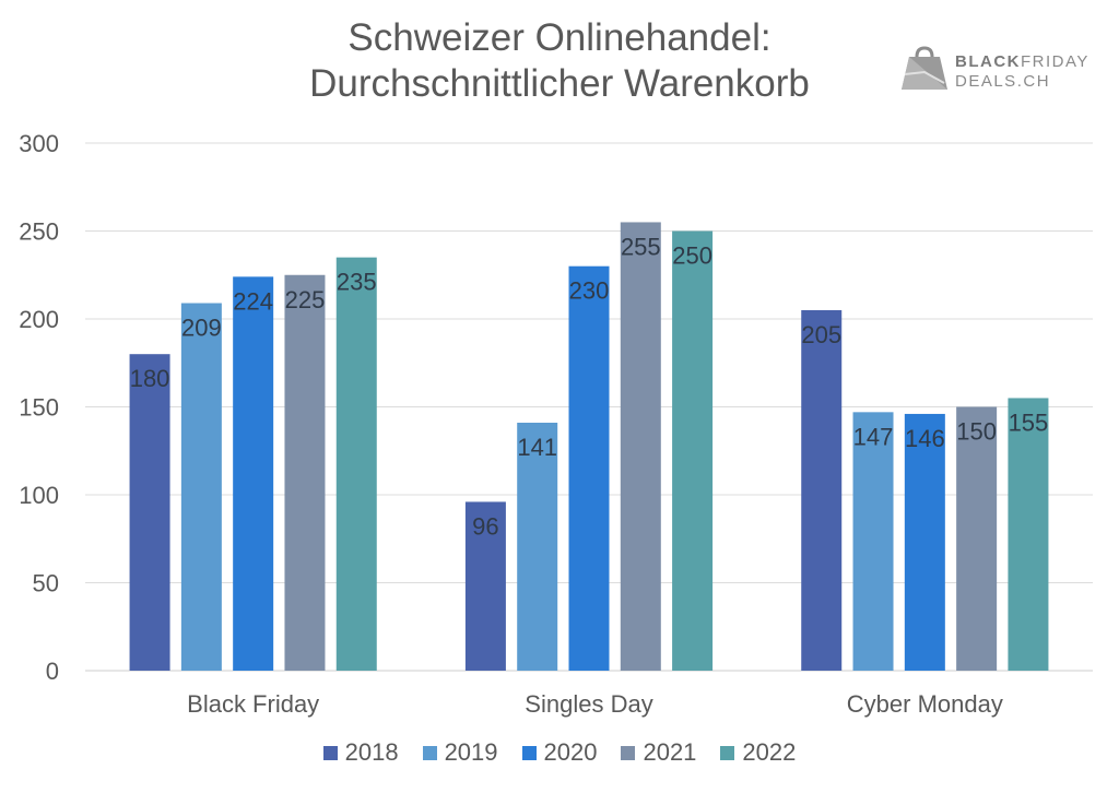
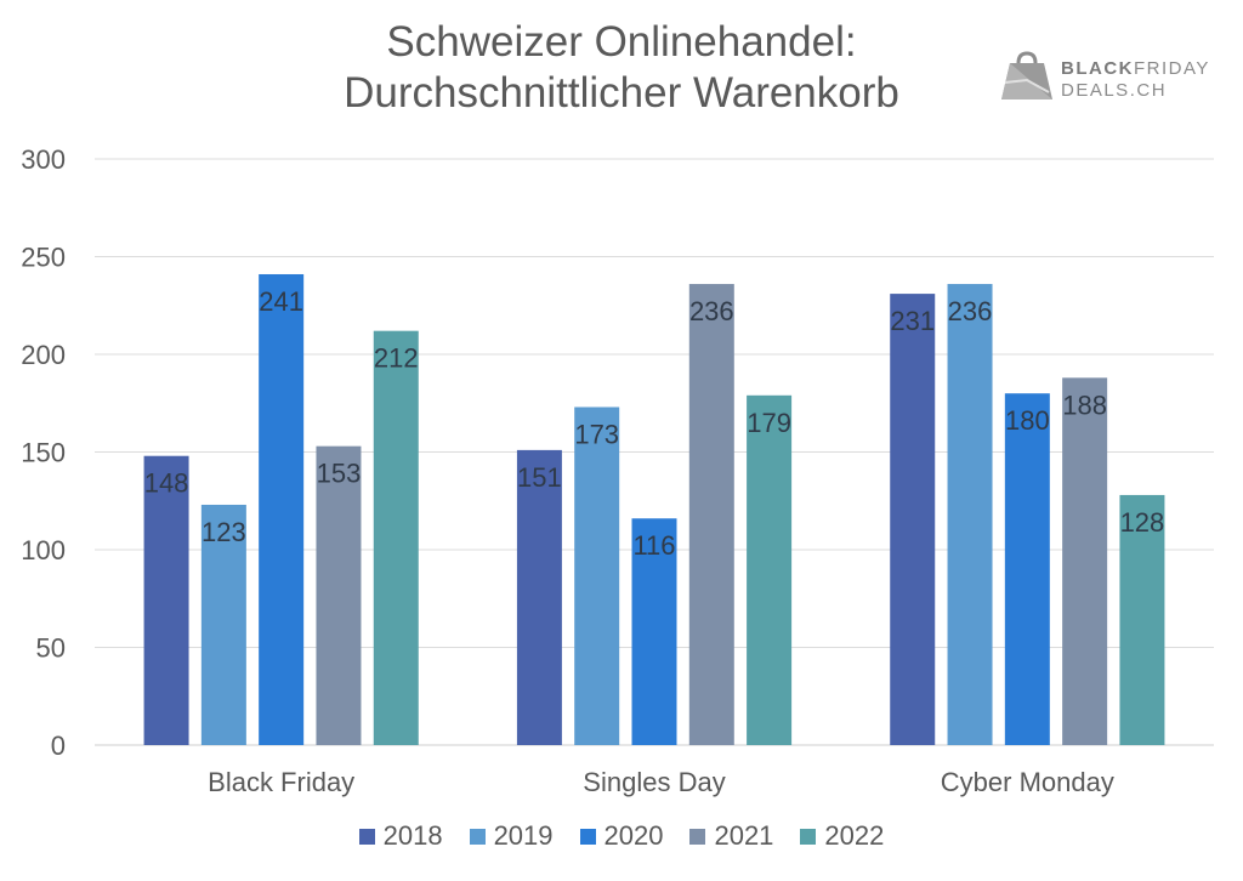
2018/Black Friday: 180 -> 148
2019/Black Friday: 209 -> 123
2020/Black Friday: 224 -> 241
2021/Black Friday: 225 -> 153
2022/Black Friday: 235 -> 212
2018/Singles Day: 96 -> 151
2019/Singles Day: 141 -> 173
2020/Singles Day: 230 -> 116
2021/Singles Day: 255 -> 236
2022/Singles Day: 250 -> 179
2018/Cyber Monday: 205 -> 231
2019/Cyber Monday: 147 -> 236
2020/Cyber Monday: 146 -> 180
2021/Cyber Monday: 150 -> 188
2022/Cyber Monday: 155 -> 128
